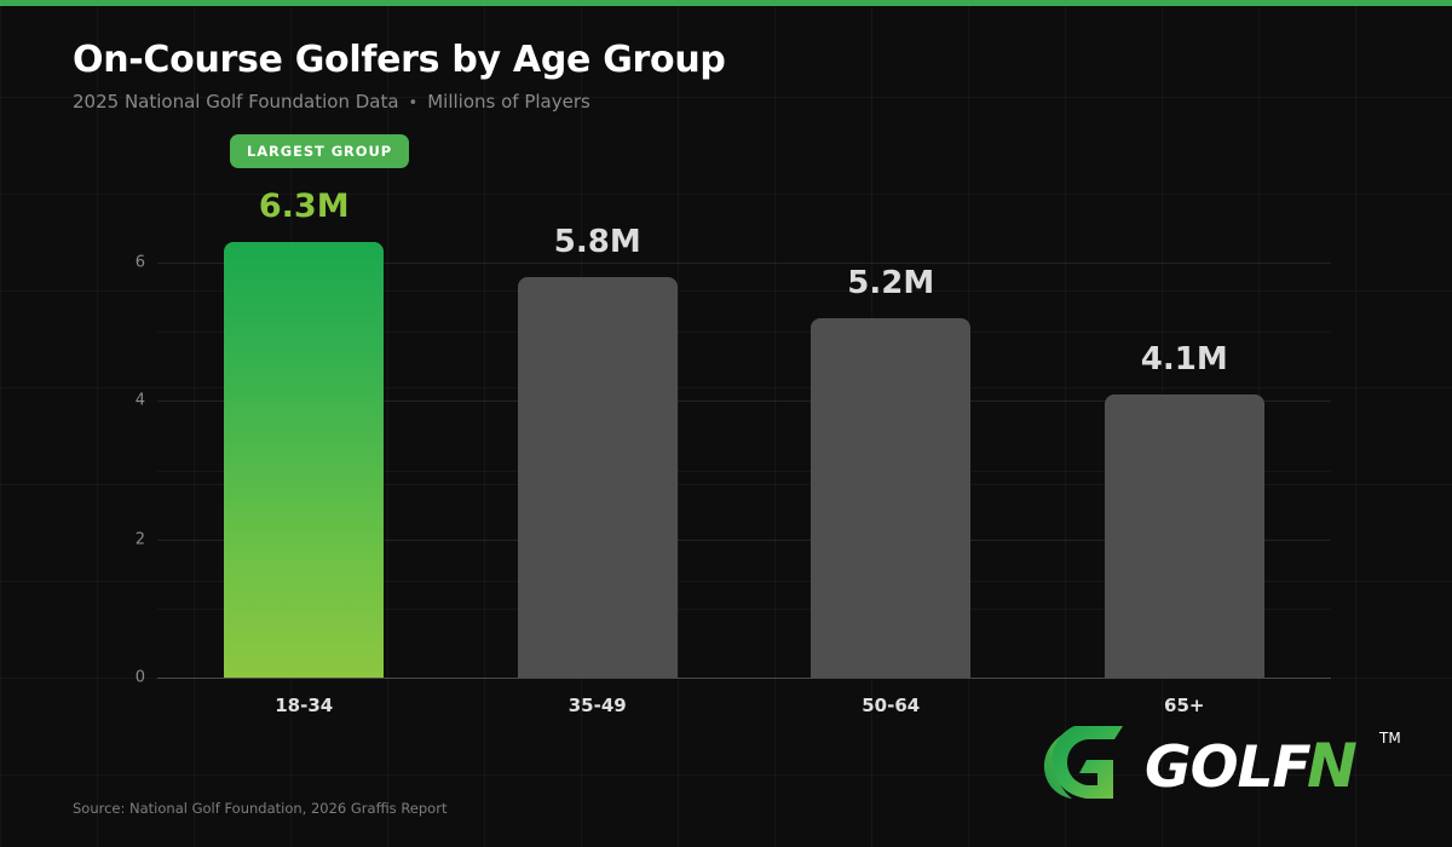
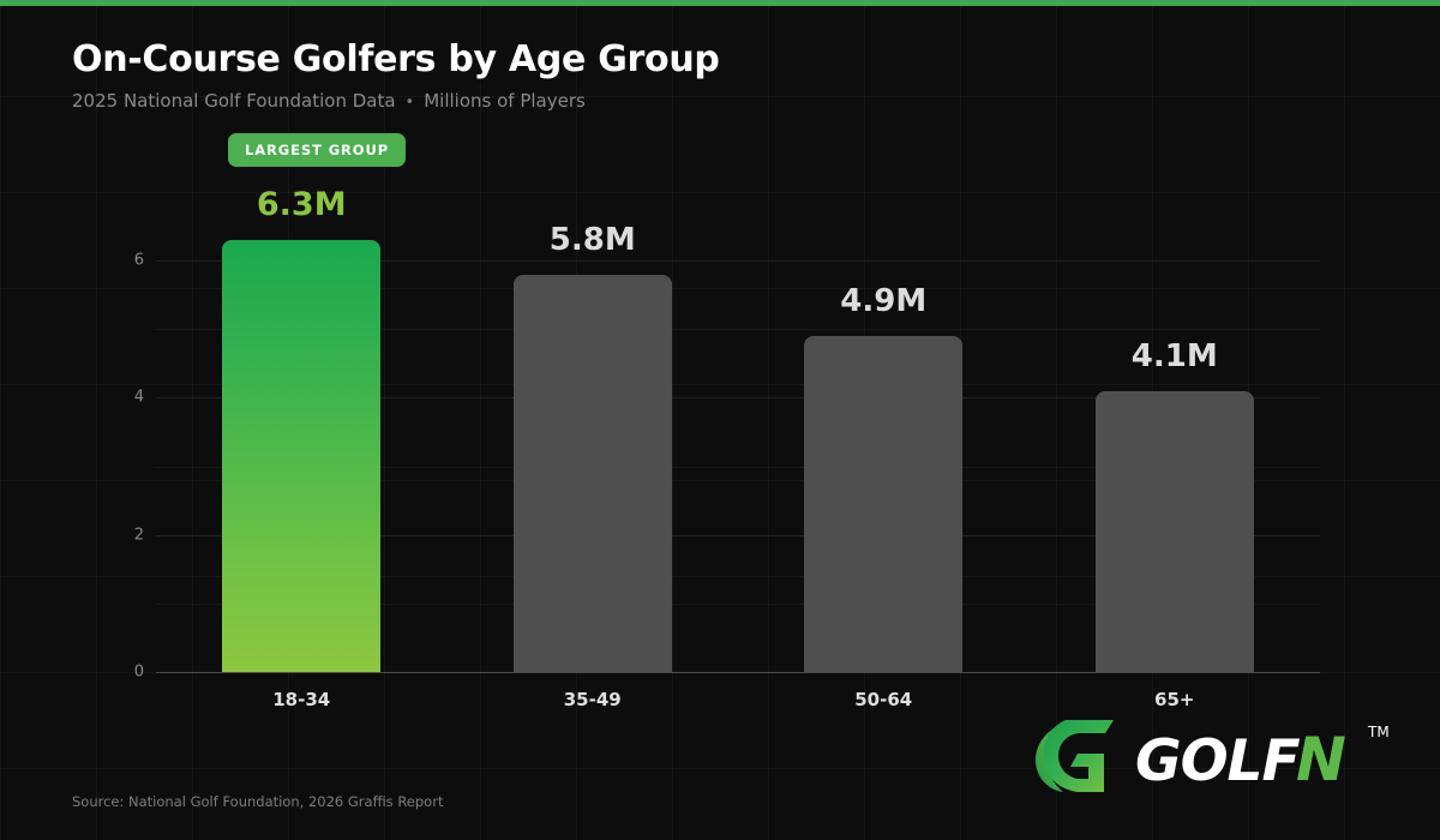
50-64: 5.2M -> 4.9M
